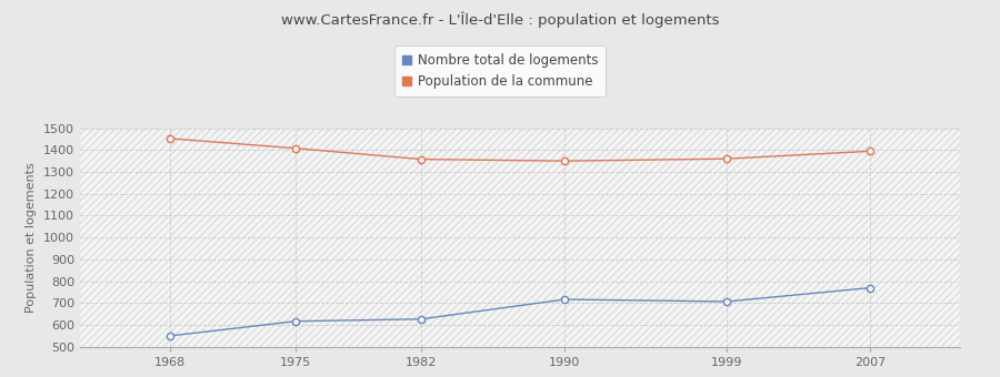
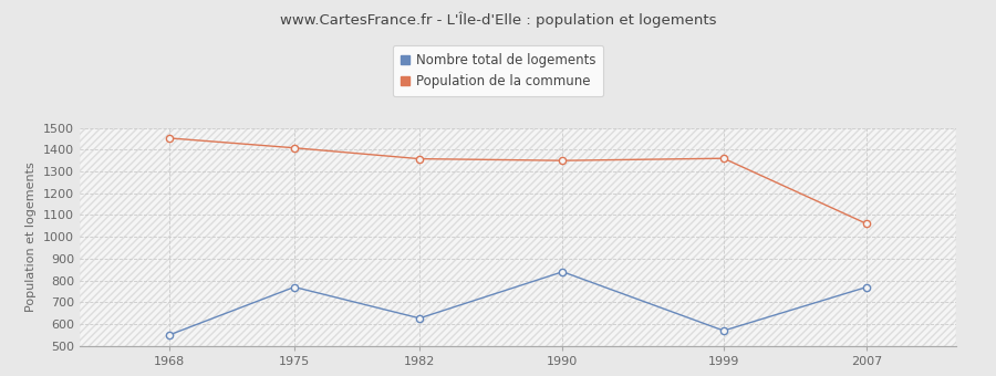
Nombre total de logements/1975: 620 -> 770
Nombre total de logements/1990: 720 -> 840
Nombre total de logements/1999: 710 -> 570
Population de la commune/2007: 1400 -> 1060
